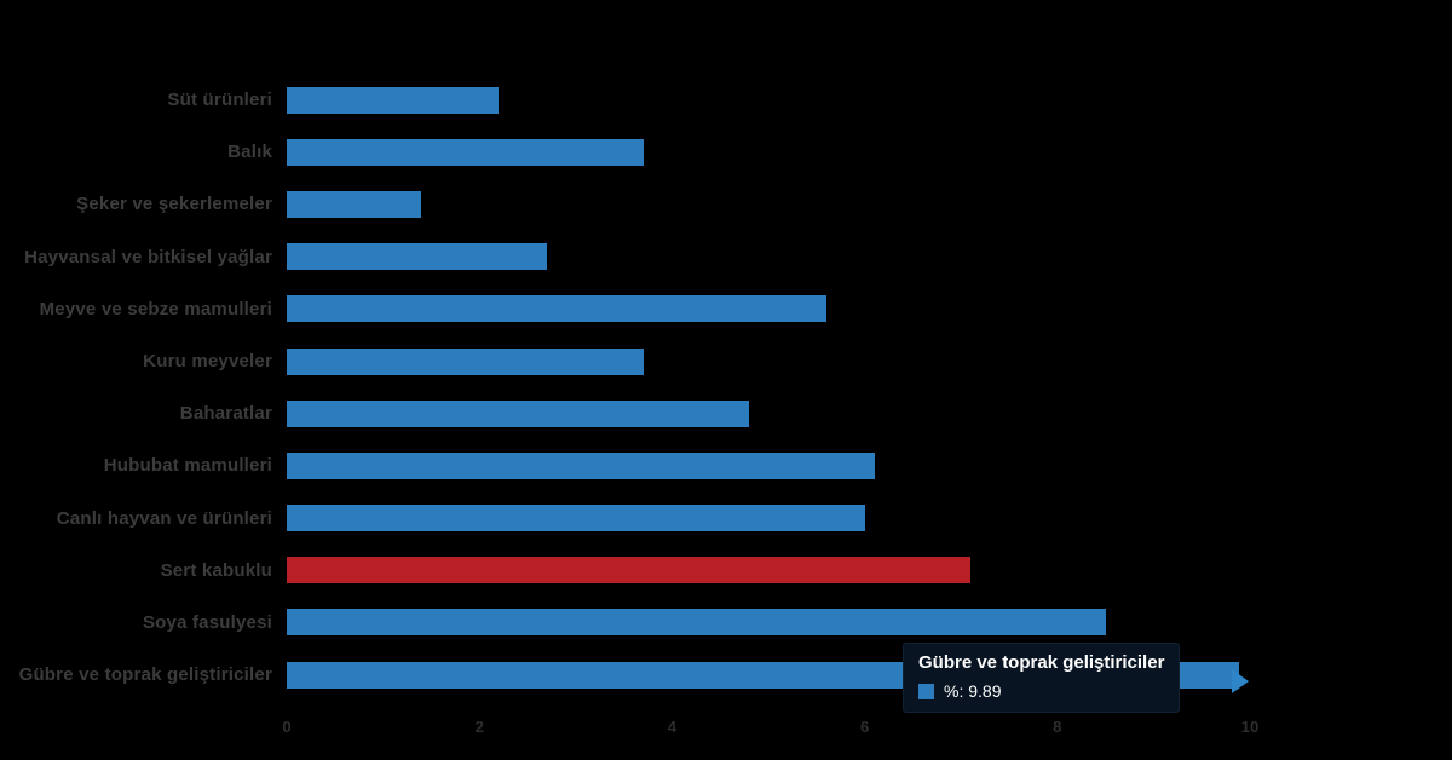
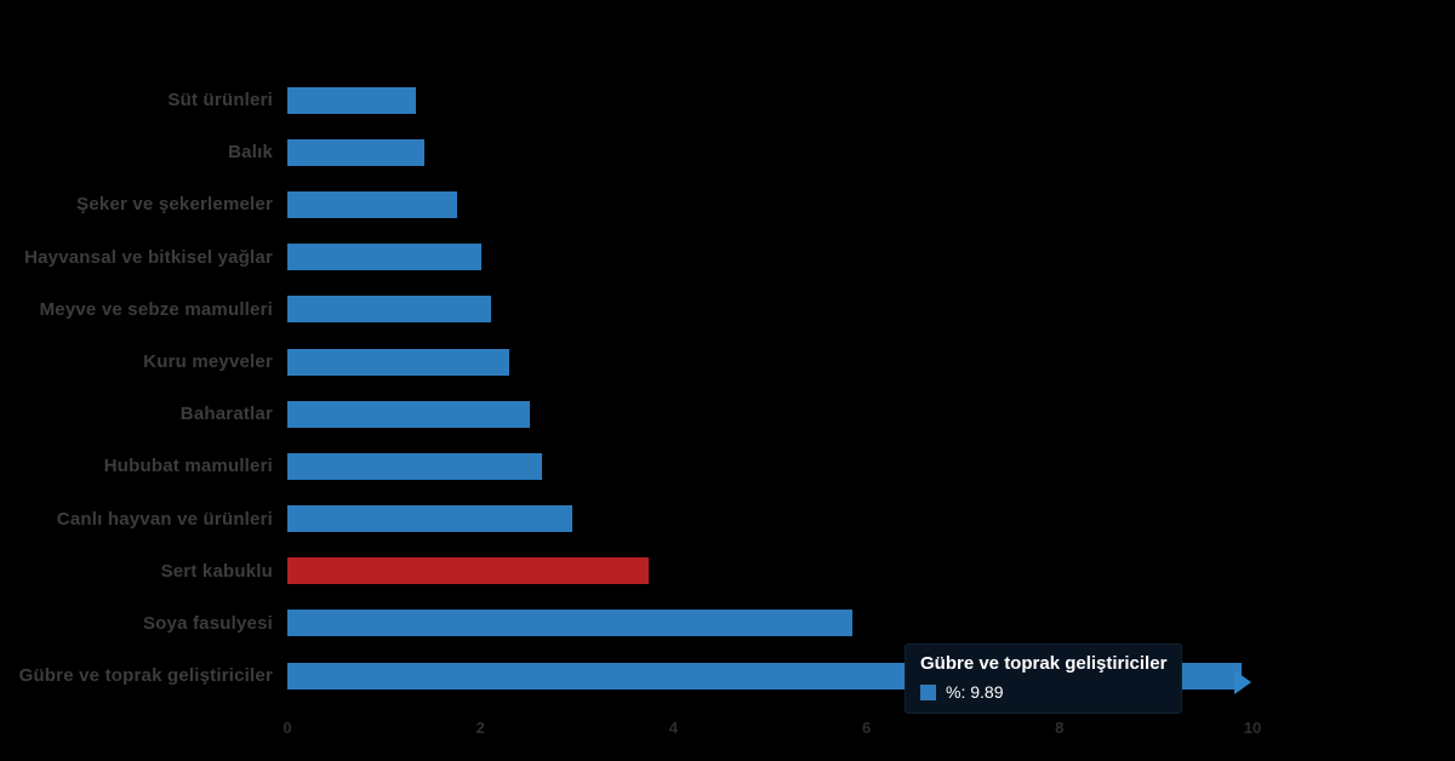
Süt ürünleri: 2.2 -> 1.3
Balık: 3.7 -> 1.4
Şeker ve şekerlemeler: 1.4 -> 1.8
Hayvansal ve bitkisel yağlar: 2.7 -> 2.0
Meyve ve sebze mamulleri: 5.6 -> 2.1
Kuru meyveler: 3.7 -> 2.3
Baharatlar: 4.8 -> 2.5
Hububat mamulleri: 6.1 -> 2.6
Canlı hayvan ve ürünleri: 6.0 -> 3.0
Sert kabuklu: 7.1 -> 3.7
Soya fasulyesi: 8.5 -> 5.8
